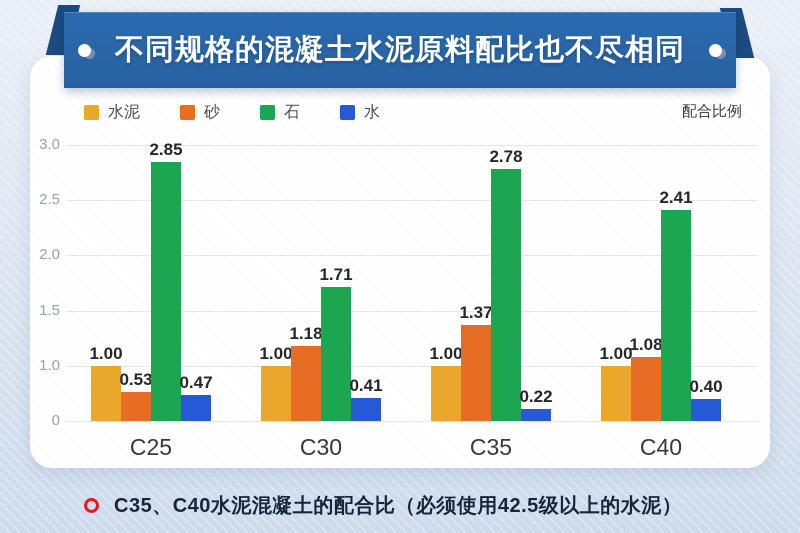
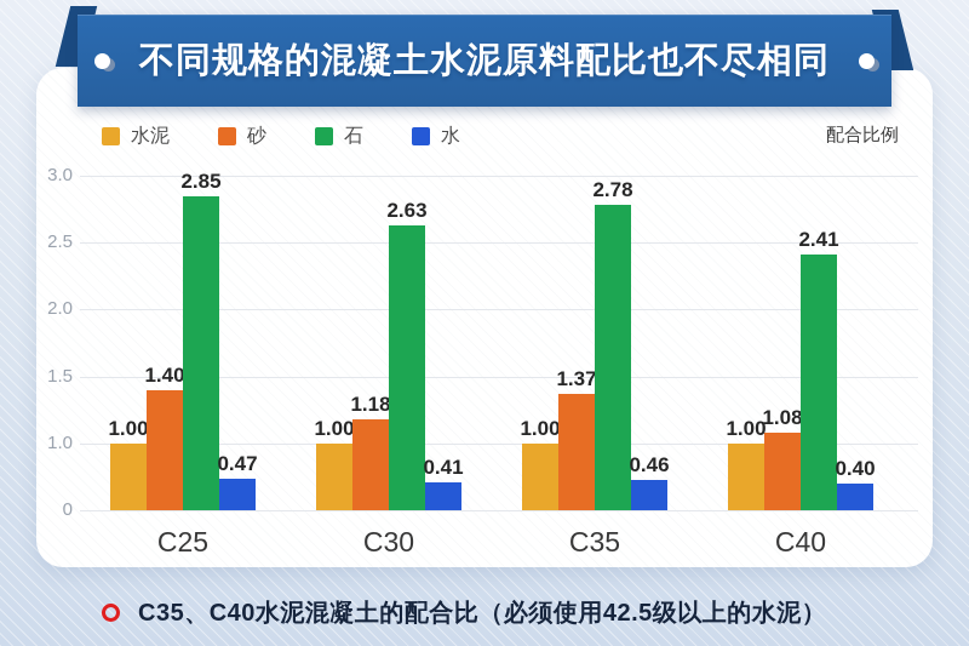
砂/C25: 0.53 -> 1.40
石/C30: 1.71 -> 2.63
水/C35: 0.22 -> 0.46
